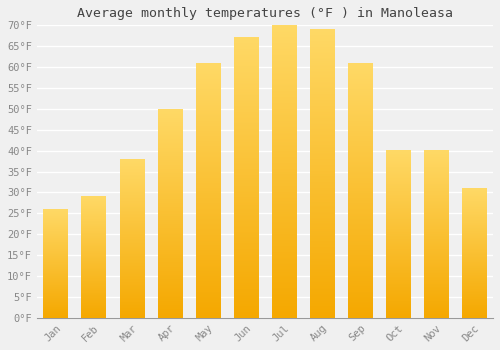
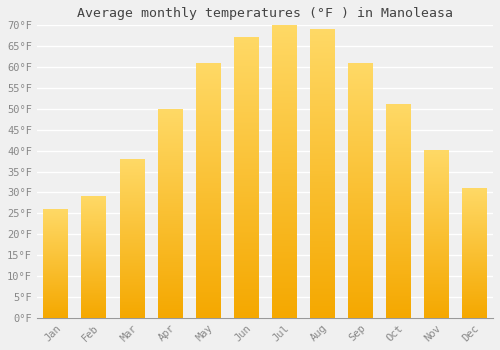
Oct: 40°F -> 51°F
